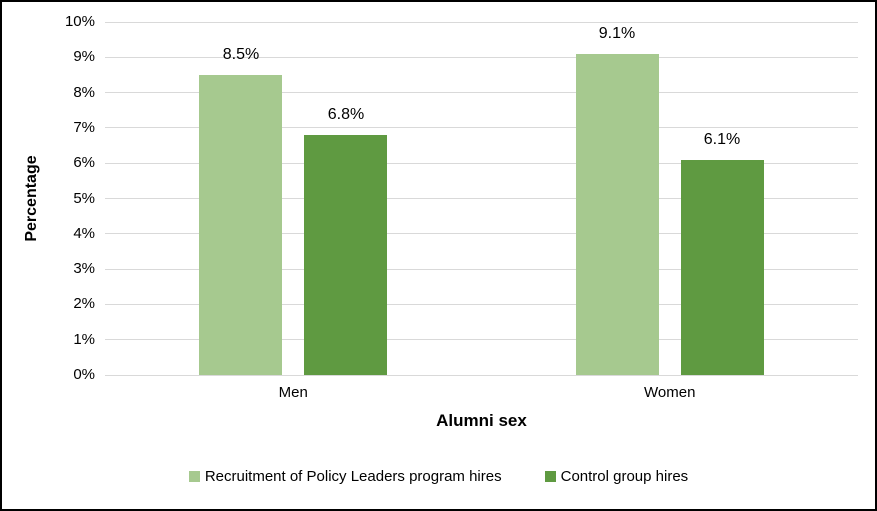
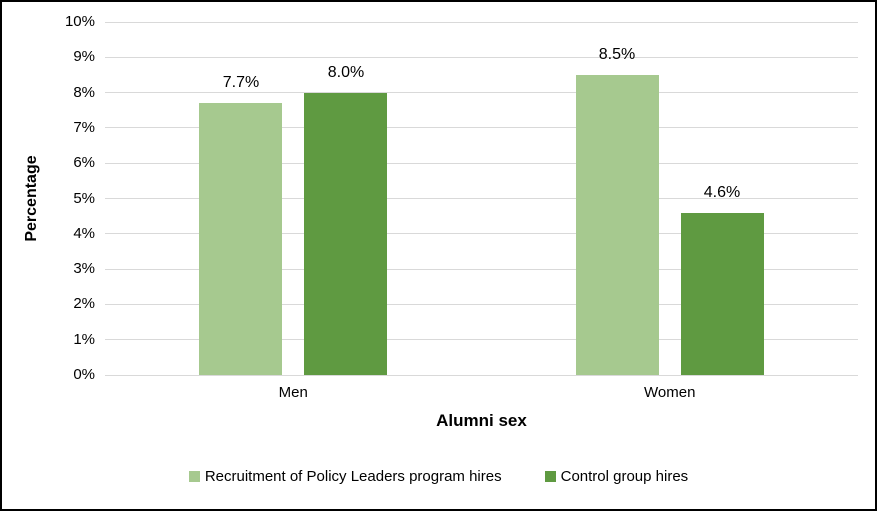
Recruitment of Policy Leaders program hires/Men: 8.5% -> 7.7%
Control group hires/Men: 6.8% -> 8.0%
Recruitment of Policy Leaders program hires/Women: 9.1% -> 8.5%
Control group hires/Women: 6.1% -> 4.6%
